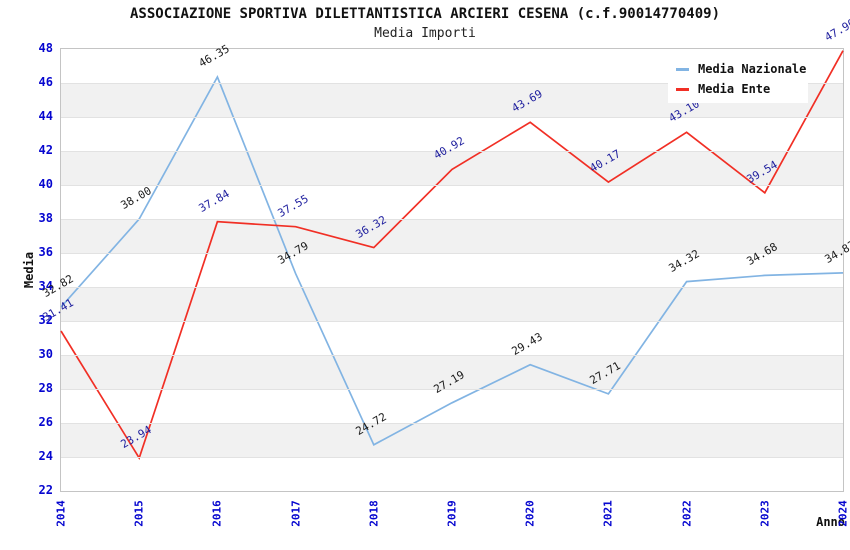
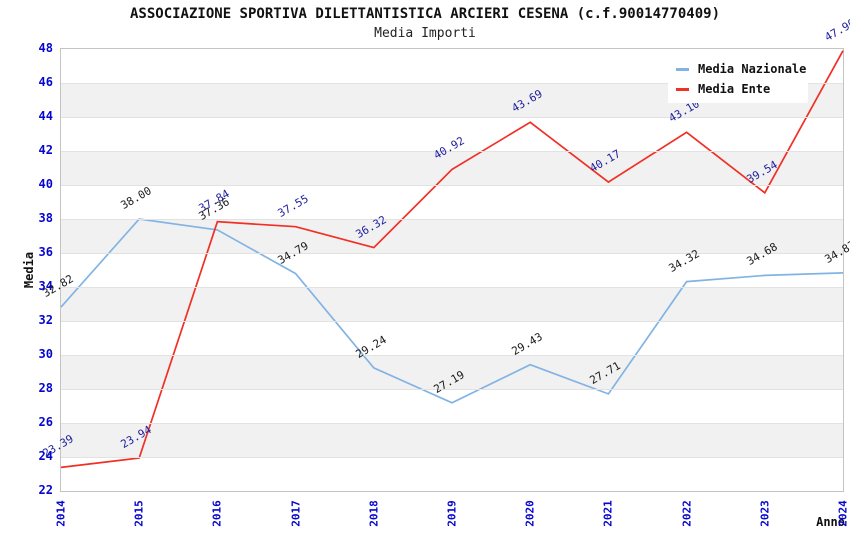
Media Ente/2014: 31.41 -> 23.39
Media Nazionale/2016: 46.35 -> 37.36
Media Nazionale/2018: 24.72 -> 29.24
